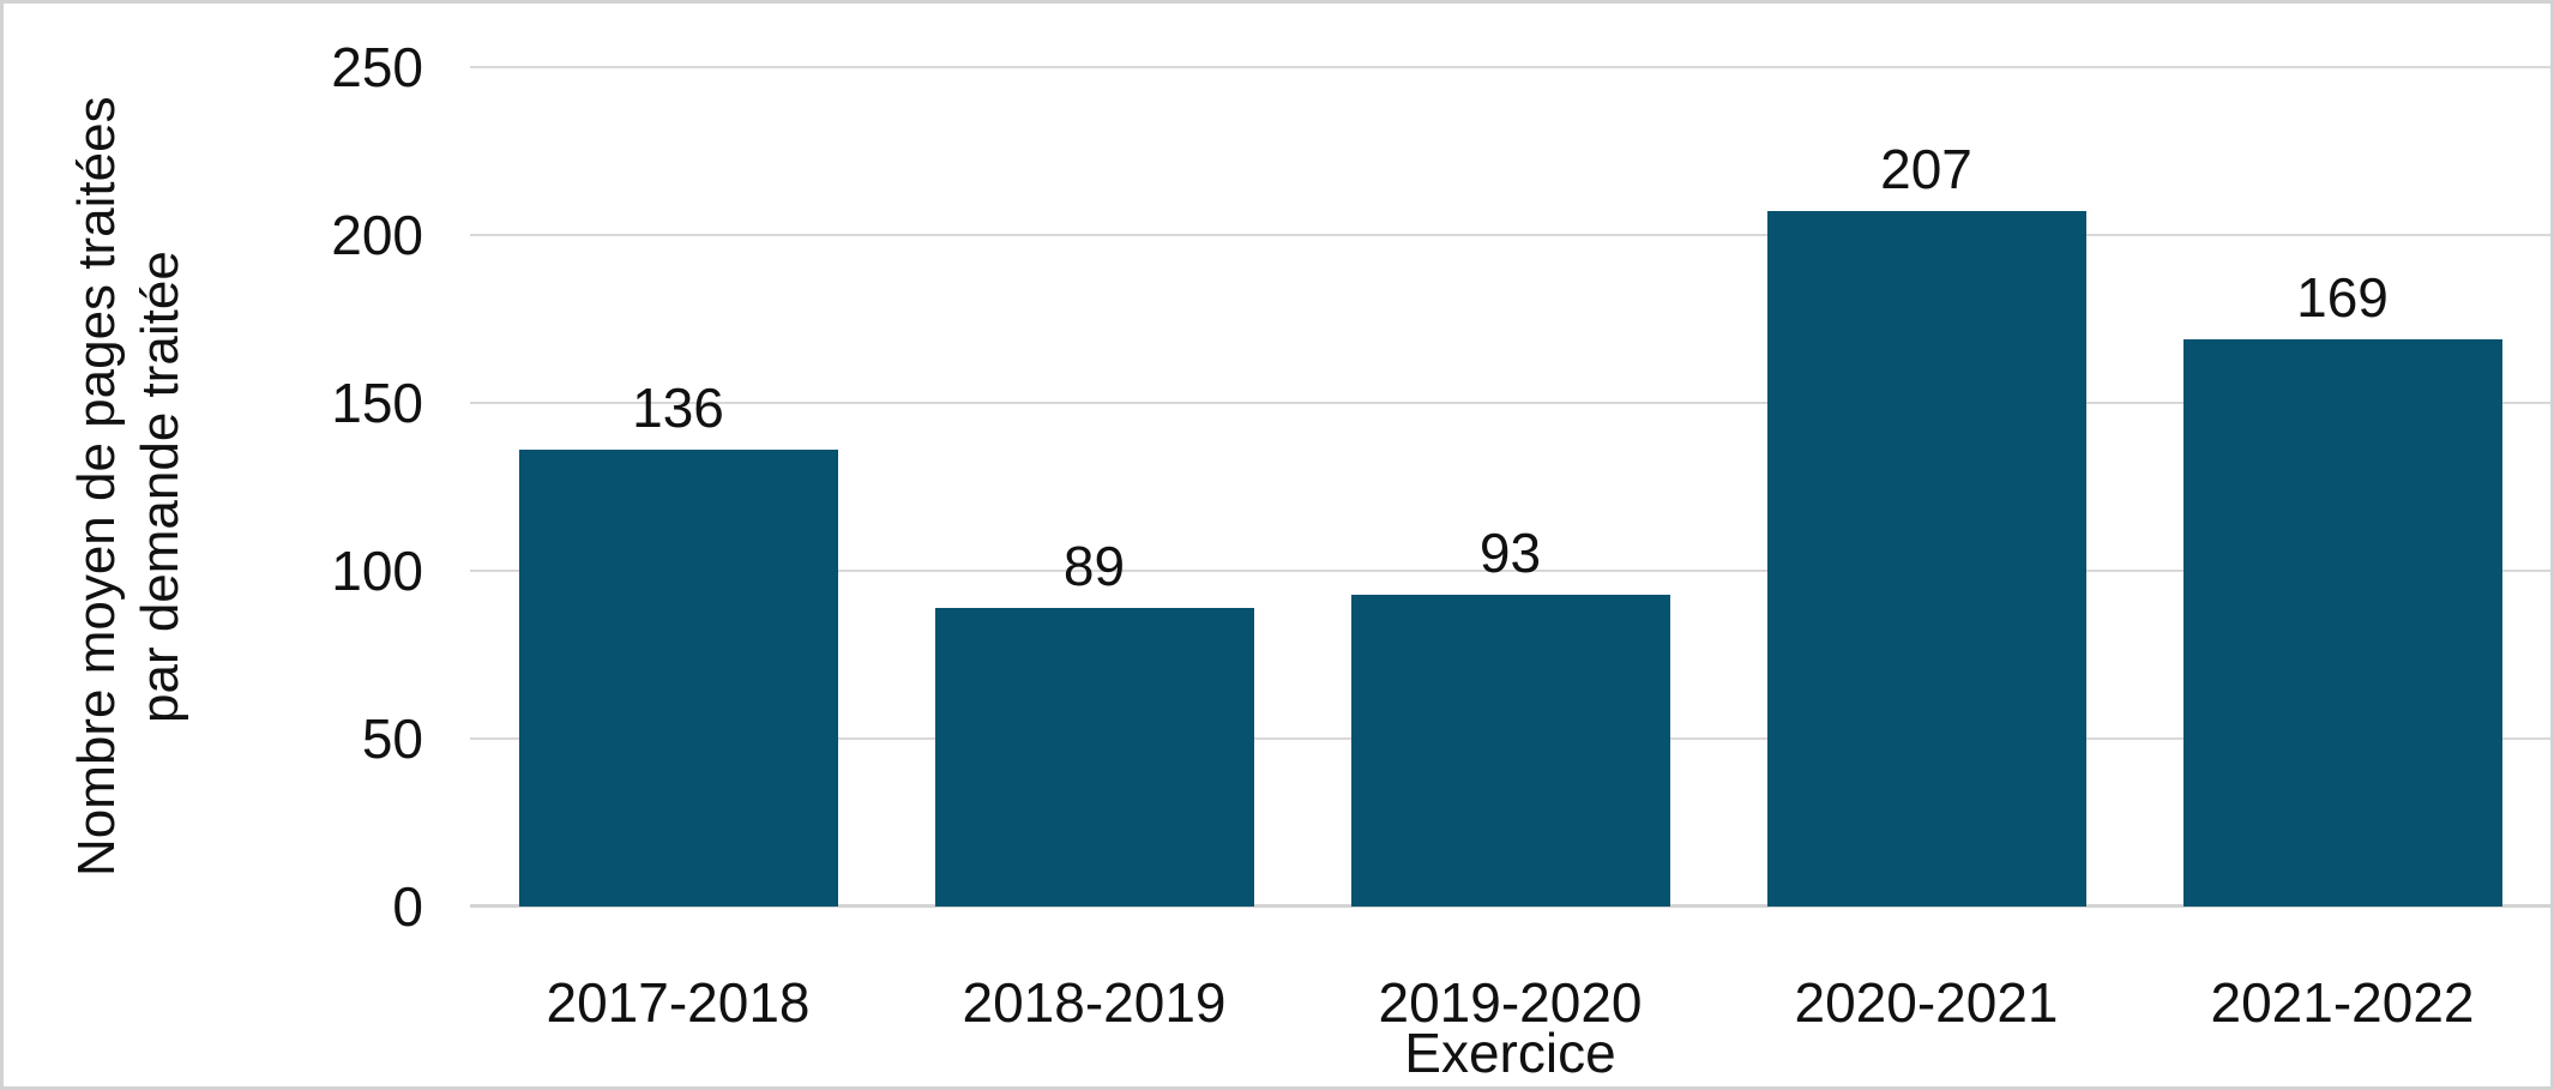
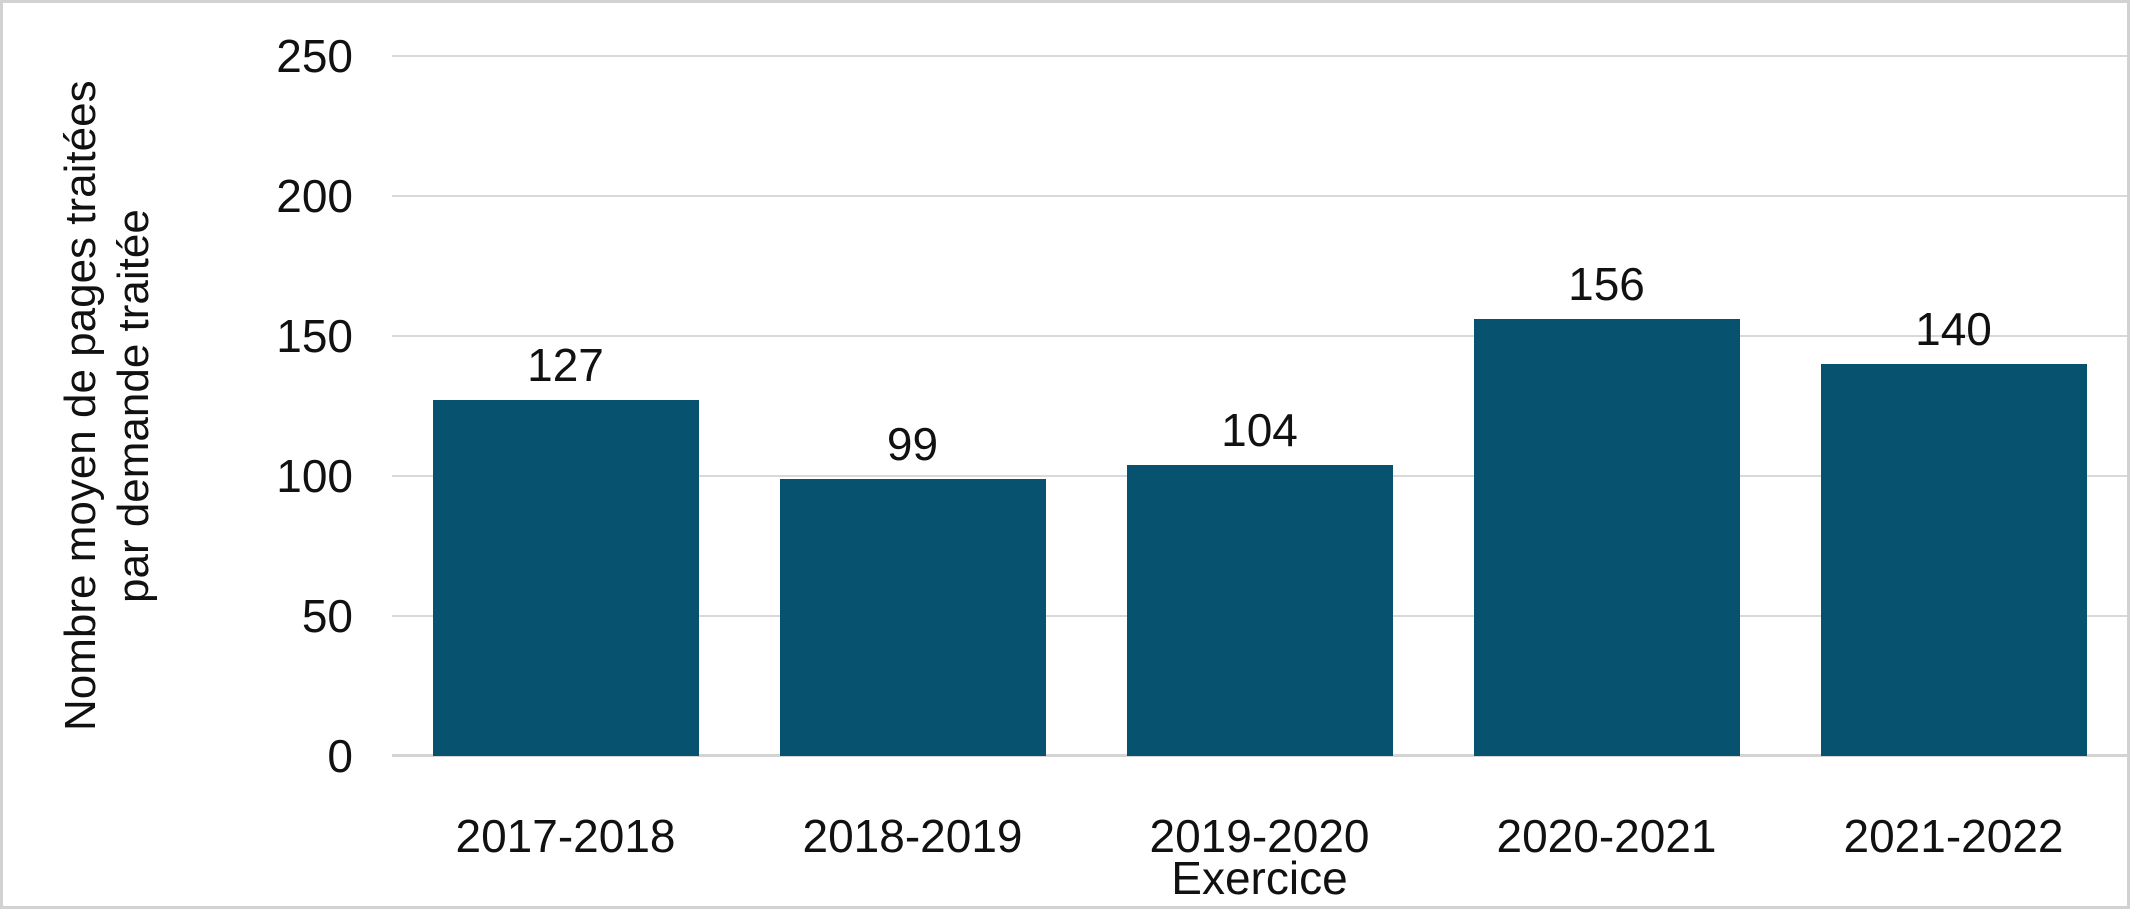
2017-2018: 136 -> 127
2018-2019: 89 -> 99
2019-2020: 93 -> 104
2020-2021: 207 -> 156
2021-2022: 169 -> 140
